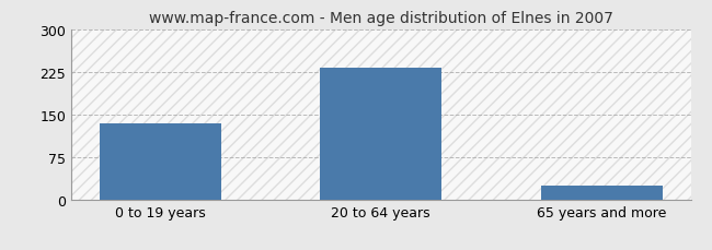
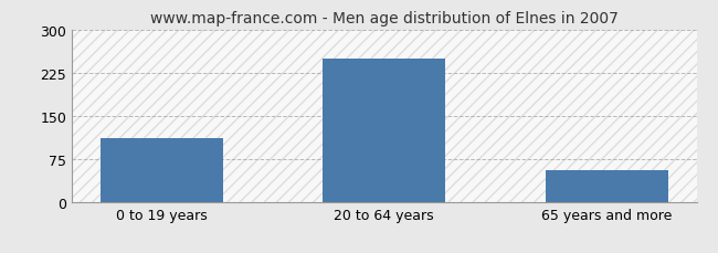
0 to 19 years: 135 -> 112
20 to 64 years: 233 -> 250
65 years and more: 25 -> 56
